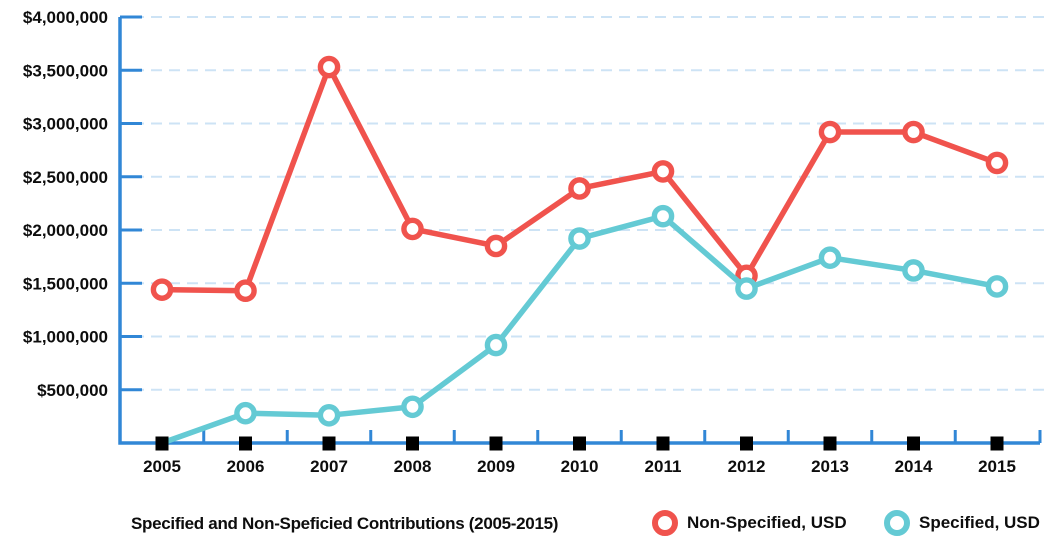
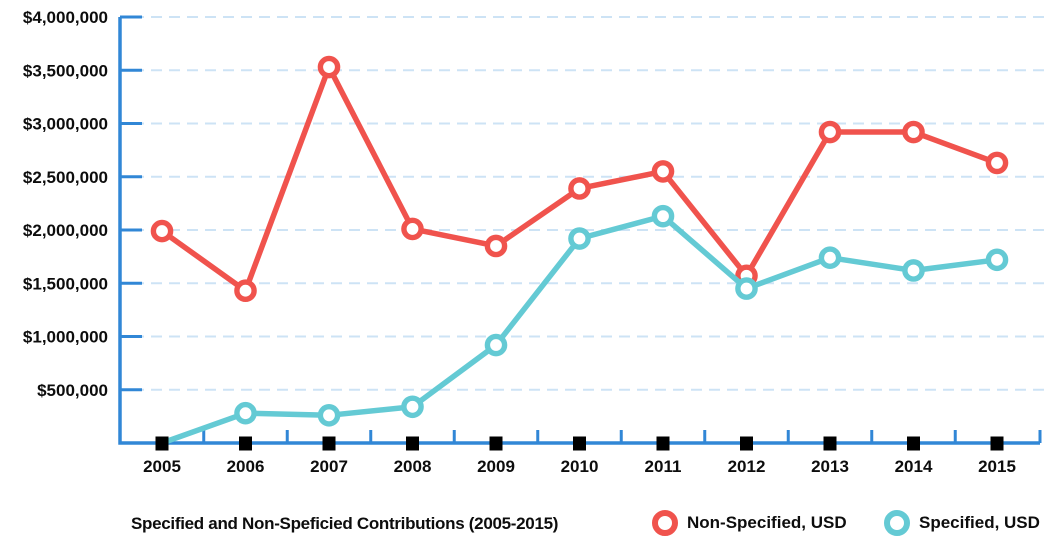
Non-Specified, USD/2005: $1440000 -> $1990000
Specified, USD/2015: $1470000 -> $1720000
